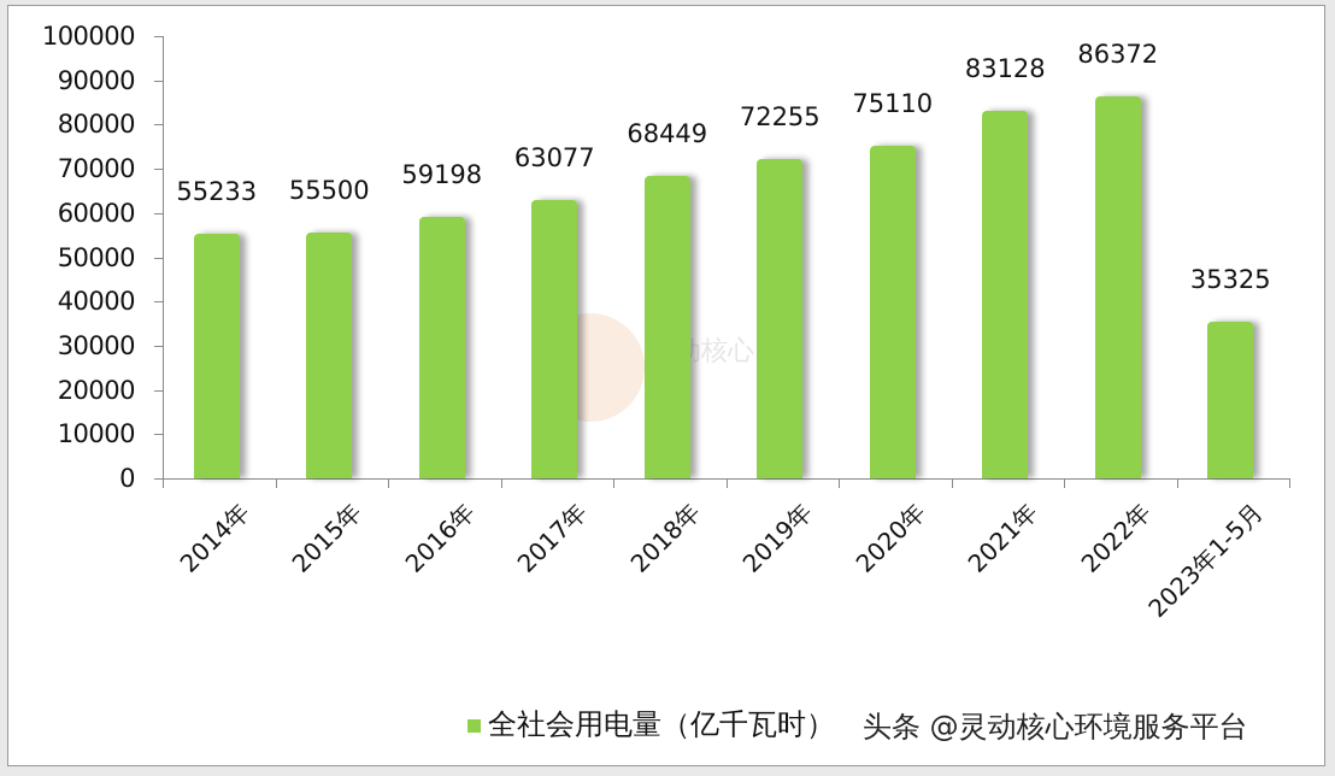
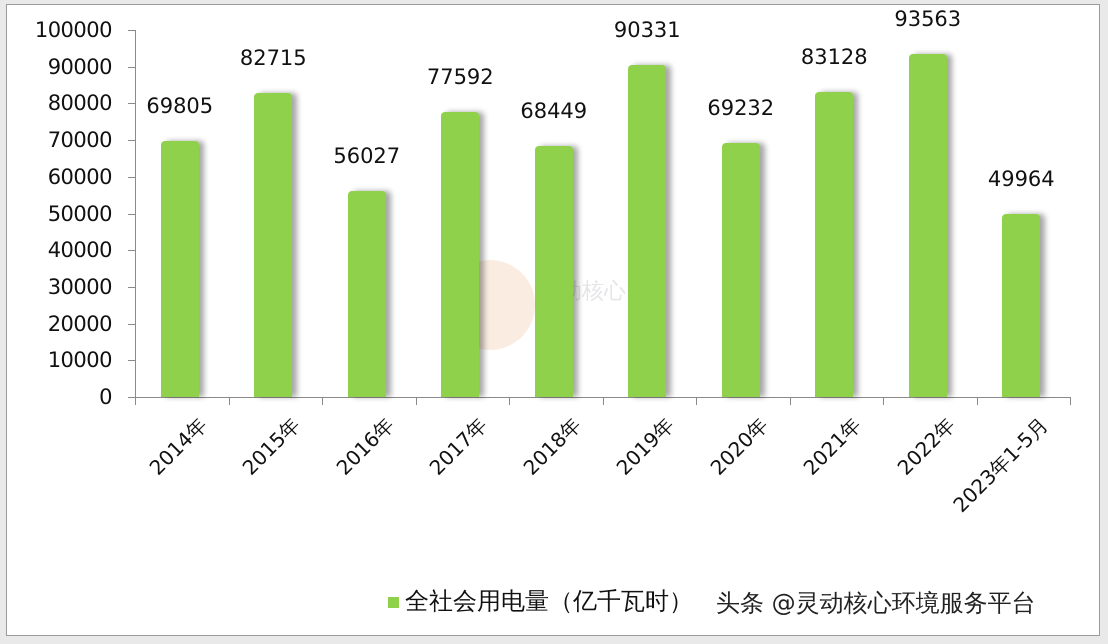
2014年: 55233 -> 69805
2015年: 55500 -> 82715
2016年: 59198 -> 56027
2017年: 63077 -> 77592
2019年: 72255 -> 90331
2020年: 75110 -> 69232
2022年: 86372 -> 93563
2023年1-5月: 35325 -> 49964
